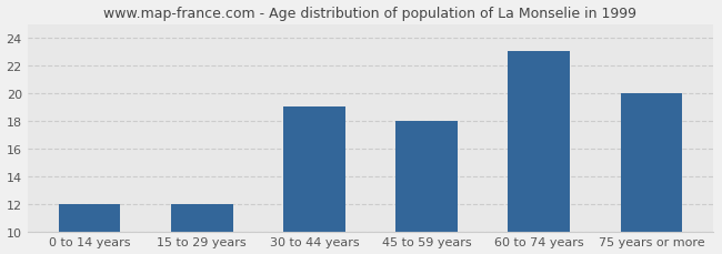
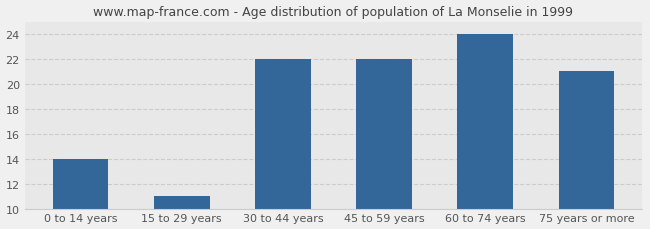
0 to 14 years: 12 -> 14
15 to 29 years: 12 -> 11
30 to 44 years: 19 -> 22
45 to 59 years: 18 -> 22
60 to 74 years: 23 -> 24
75 years or more: 20 -> 21
